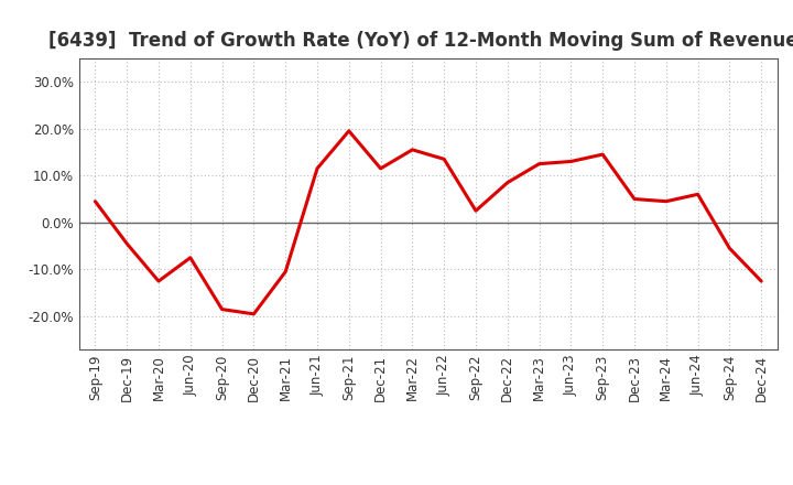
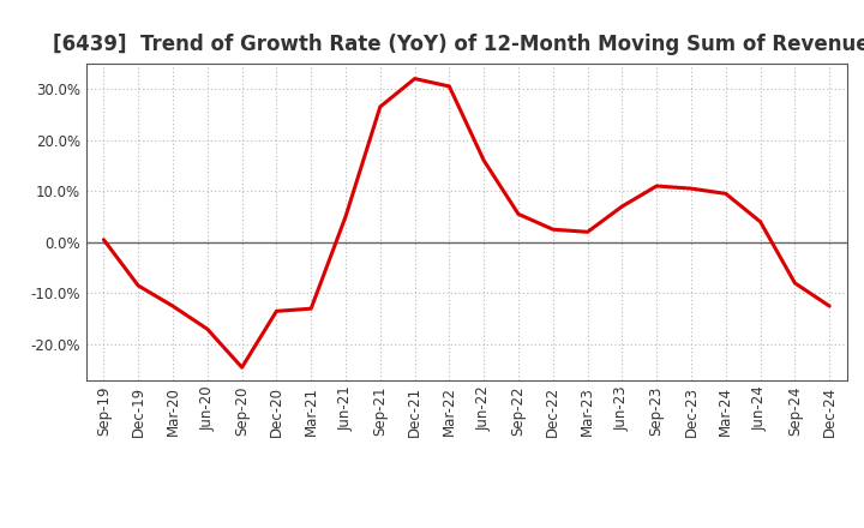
Sep-19: 4.5% -> 0.5%
Dec-19: -4.5% -> -8.5%
Jun-20: -7.5% -> -17.0%
Sep-20: -18.5% -> -24.5%
Dec-20: -19.5% -> -13.5%
Mar-21: -10.5% -> -13.0%
Jun-21: 11.5% -> 5.0%
Sep-21: 19.5% -> 26.5%
Dec-21: 11.5% -> 32.0%
Mar-22: 15.5% -> 30.5%
Jun-22: 13.5% -> 16.0%
Sep-22: 2.5% -> 5.5%
Dec-22: 8.5% -> 2.5%
Mar-23: 12.5% -> 2.0%
Jun-23: 13.0% -> 7.0%
Sep-23: 14.5% -> 11.0%
Dec-23: 5.0% -> 10.5%
Mar-24: 4.5% -> 9.5%
Jun-24: 6.0% -> 4.0%
Sep-24: -5.5% -> -8.0%
